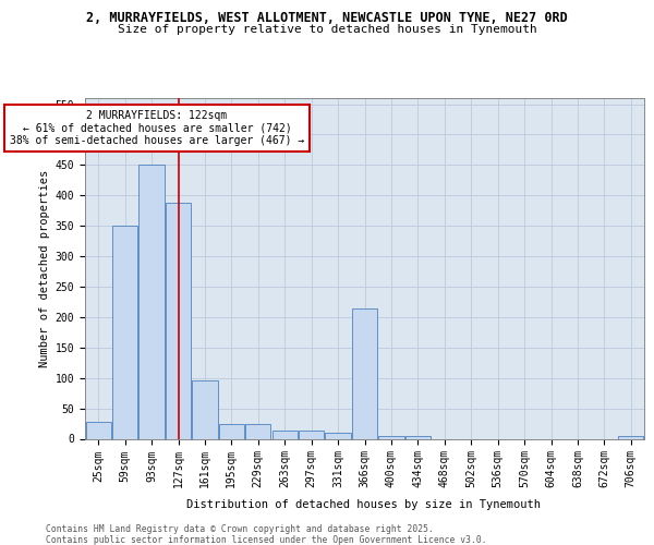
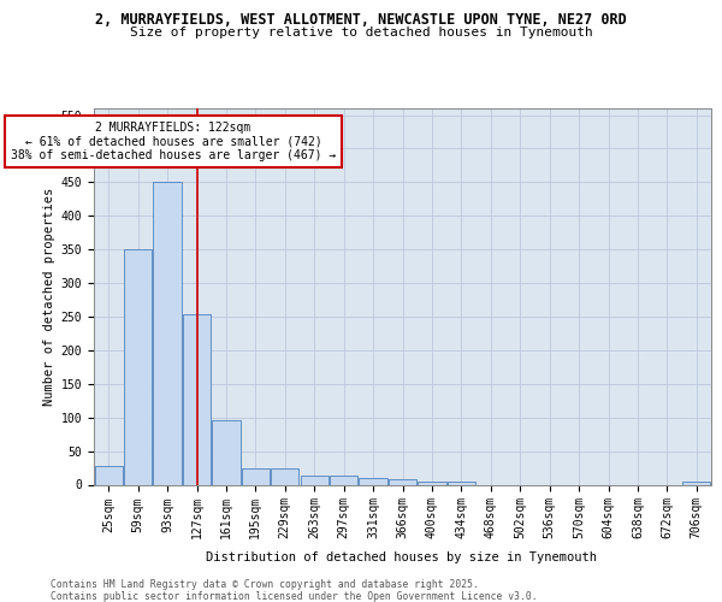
127sqm: 388 -> 253
366sqm: 214 -> 8
